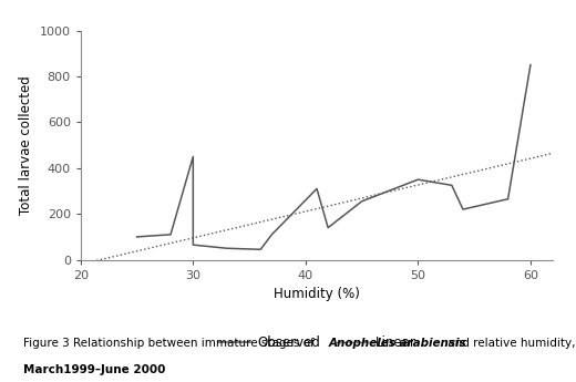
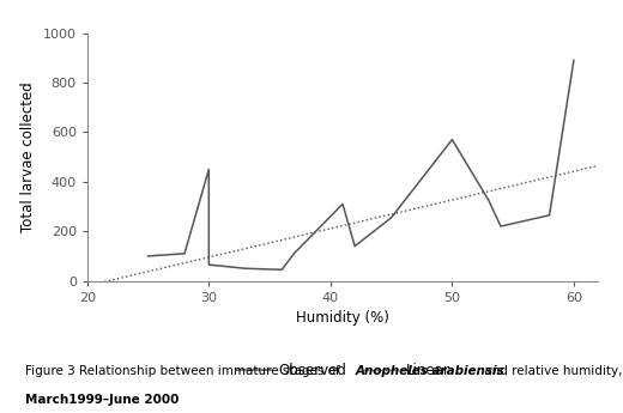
50: 350 -> 570
60: 850 -> 890
